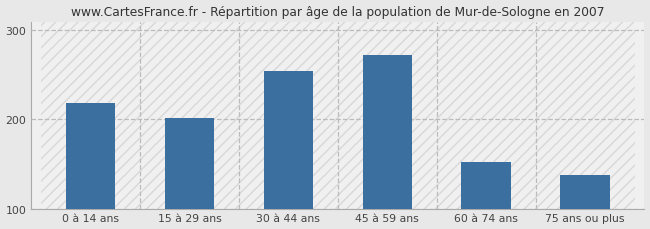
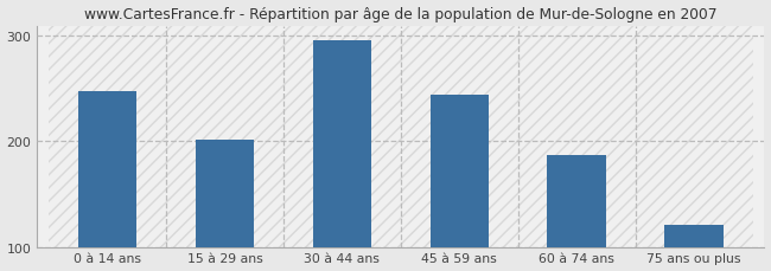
0 à 14 ans: 218 -> 248
30 à 44 ans: 254 -> 296
45 à 59 ans: 272 -> 244
60 à 74 ans: 152 -> 187
75 ans ou plus: 138 -> 121
